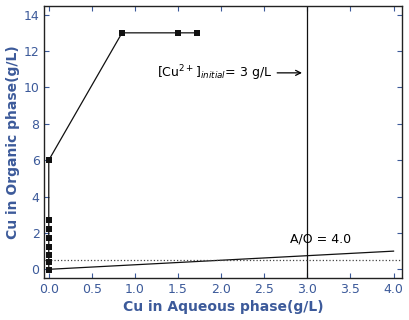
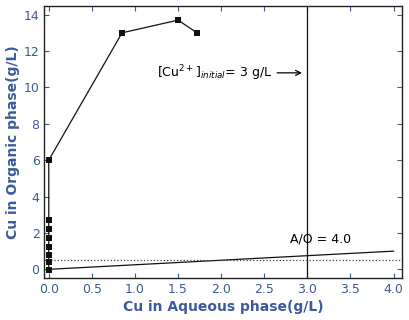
1.5: 13.0 -> 13.7
